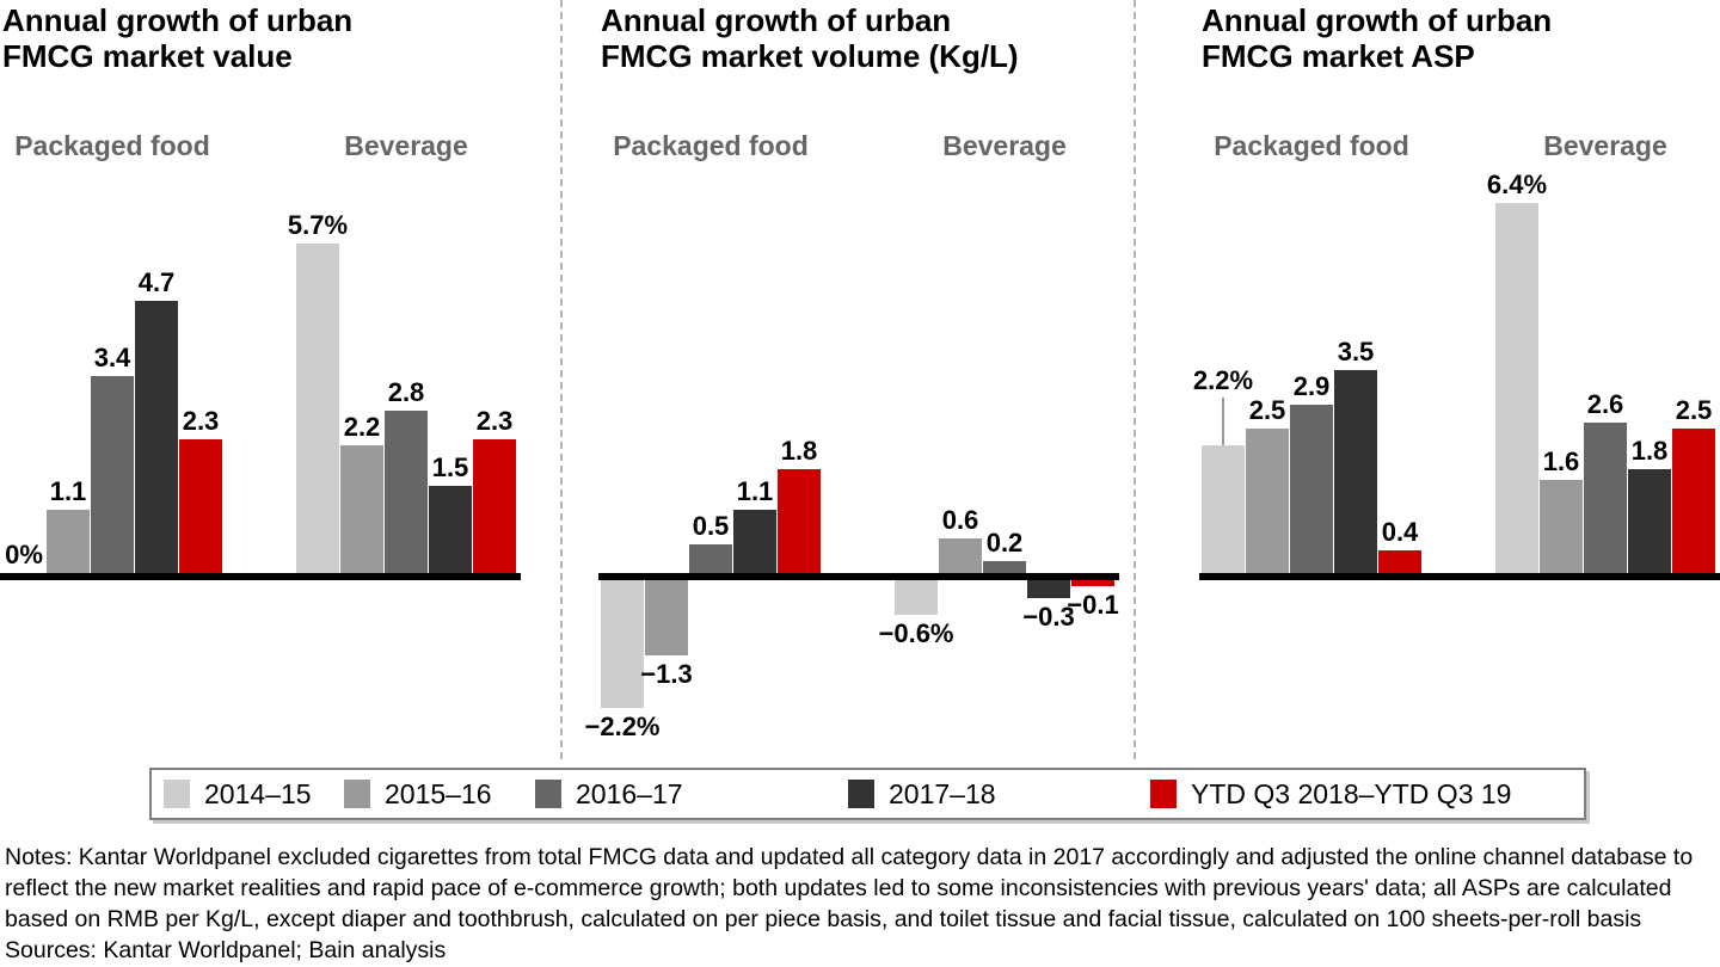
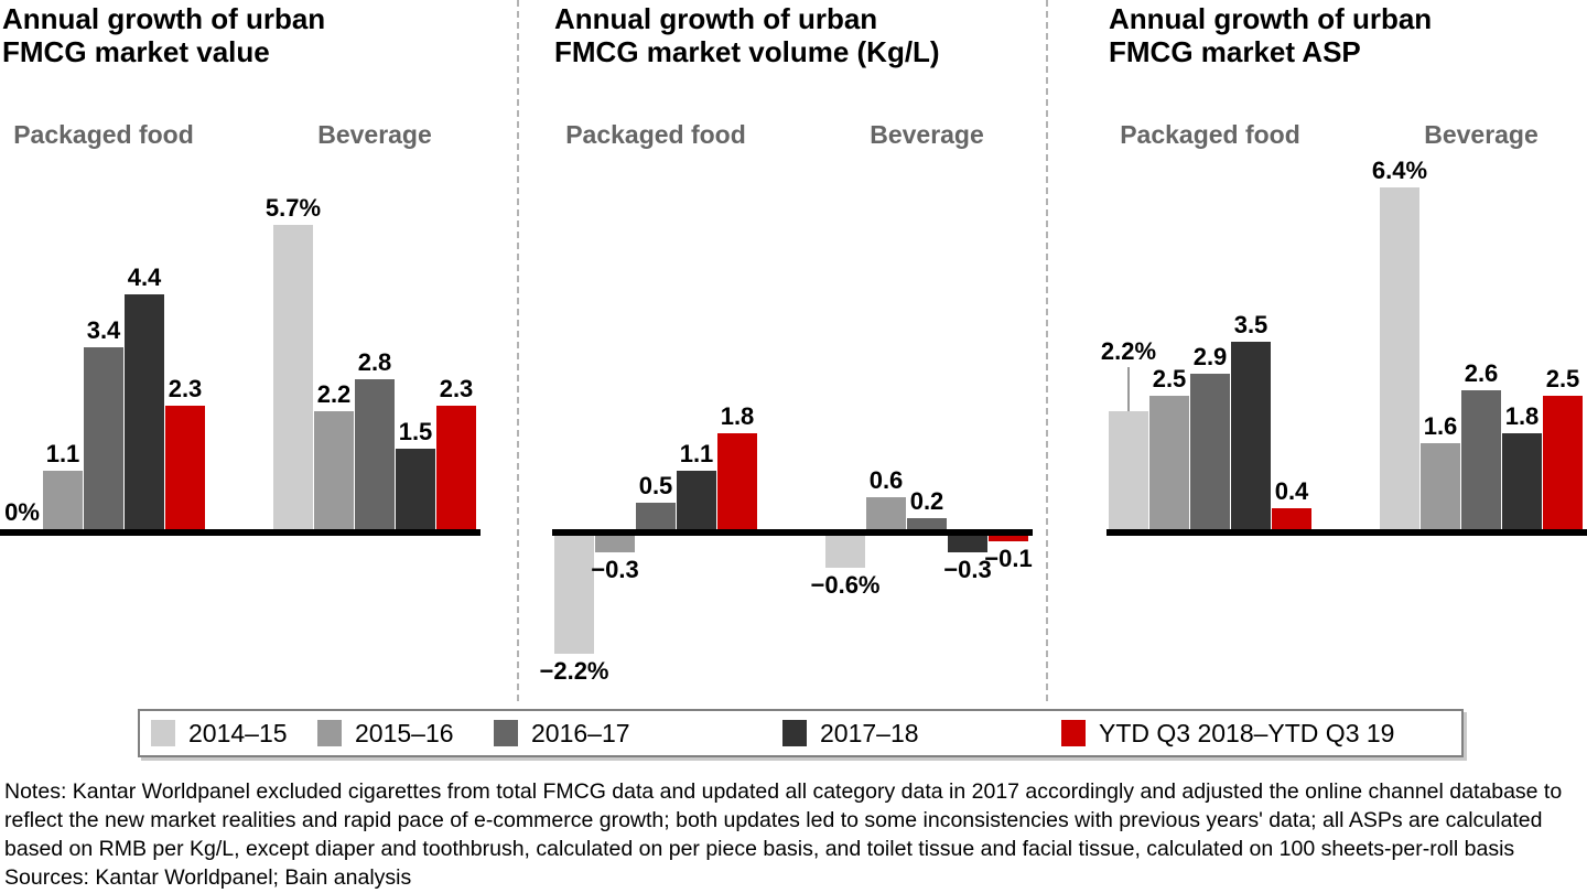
Annual growth of urban FMCG market value/2017–18/Packaged food: 4.7 -> 4.4
Annual growth of urban FMCG market volume (Kg/L)/2015–16/Packaged food: −1.3 -> −0.3
